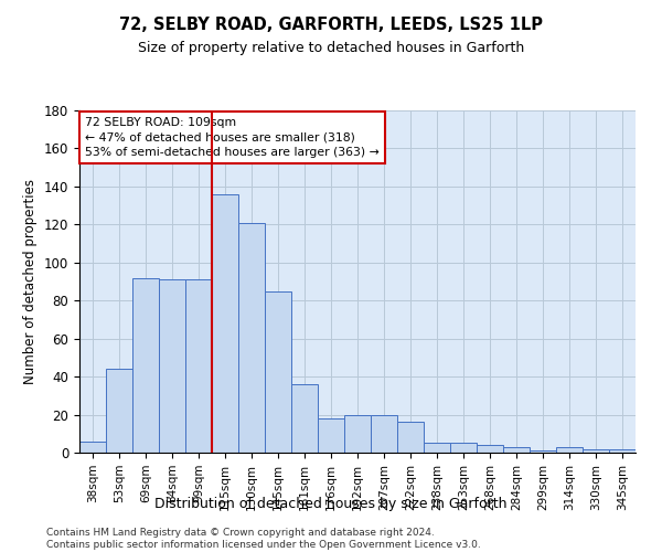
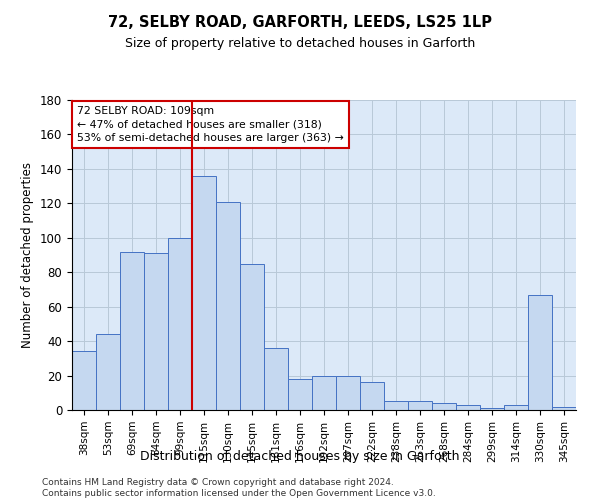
38sqm: 6 -> 34
99sqm: 91 -> 100
330sqm: 2 -> 67
